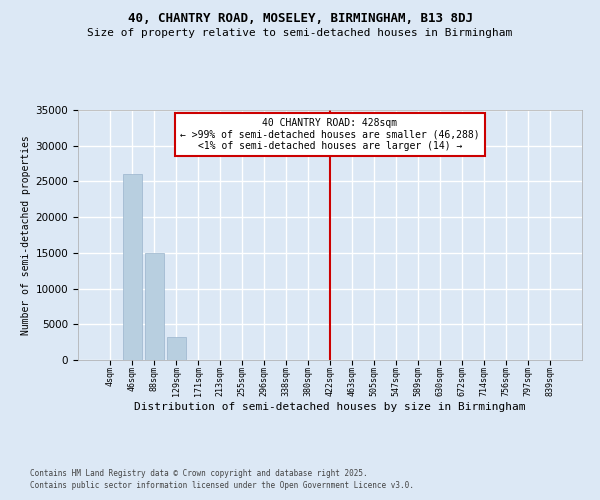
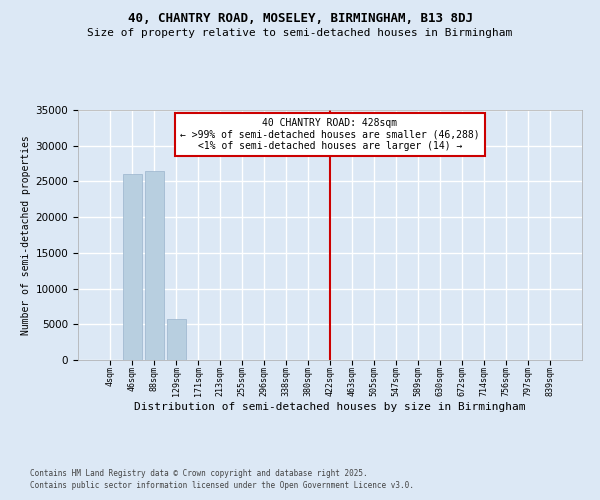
88sqm: 15000 -> 26400
129sqm: 3200 -> 5800
